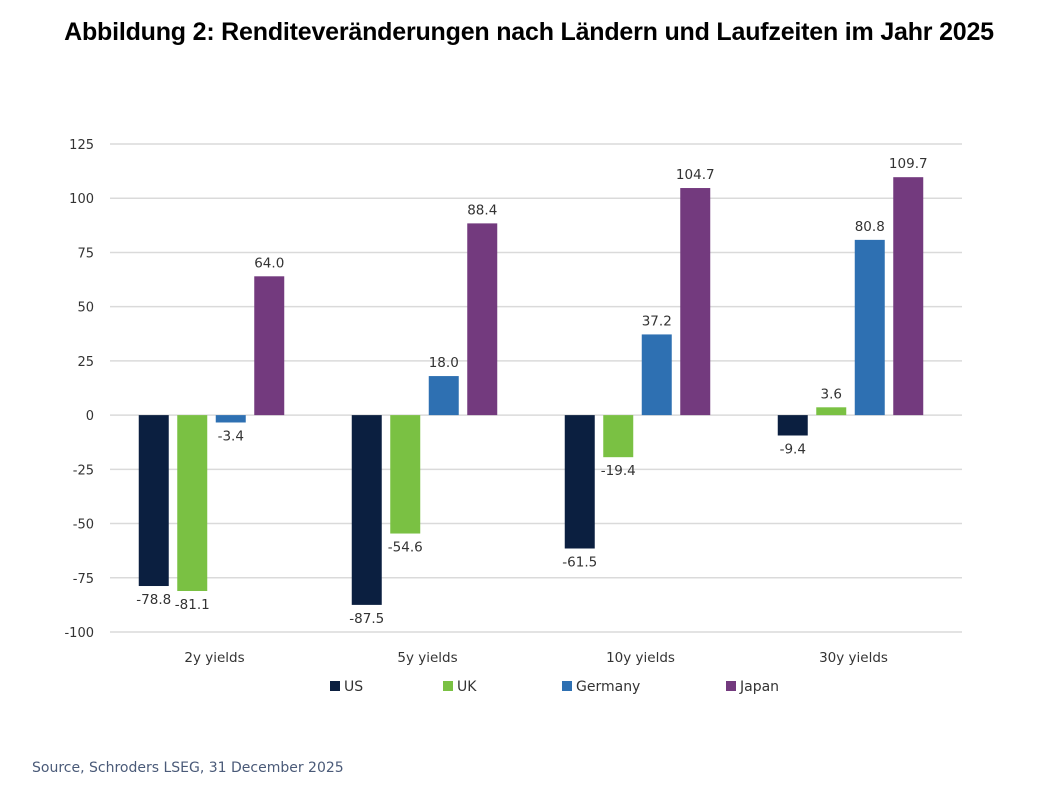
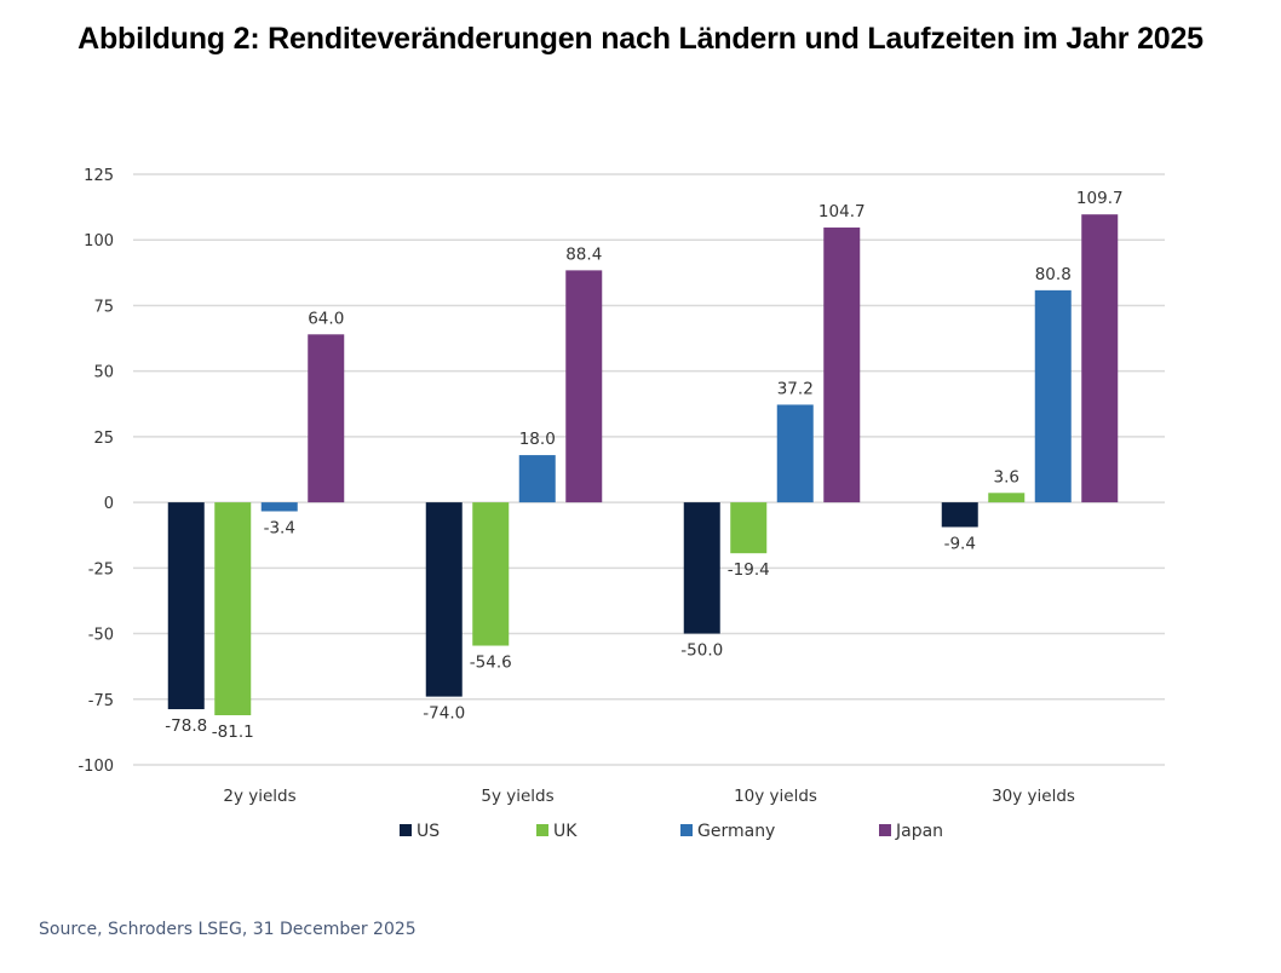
US/5y yields: -87.5 -> -74.0
US/10y yields: -61.5 -> -50.0
